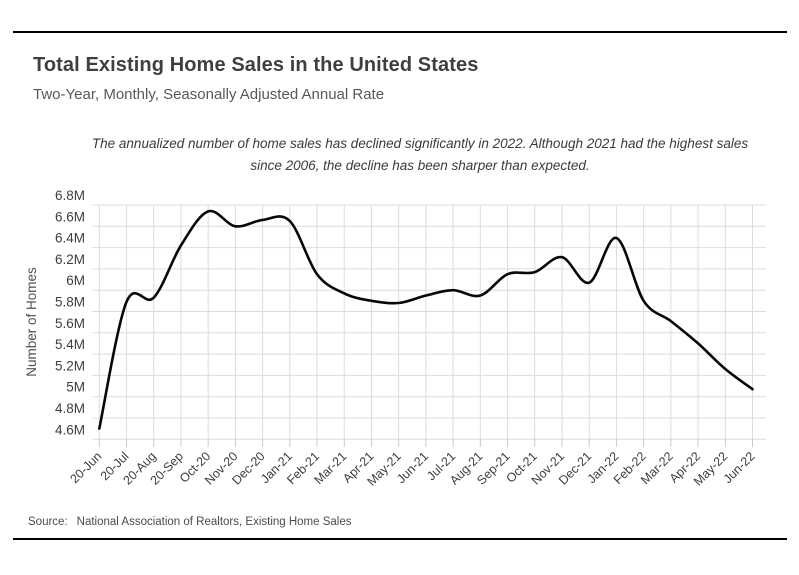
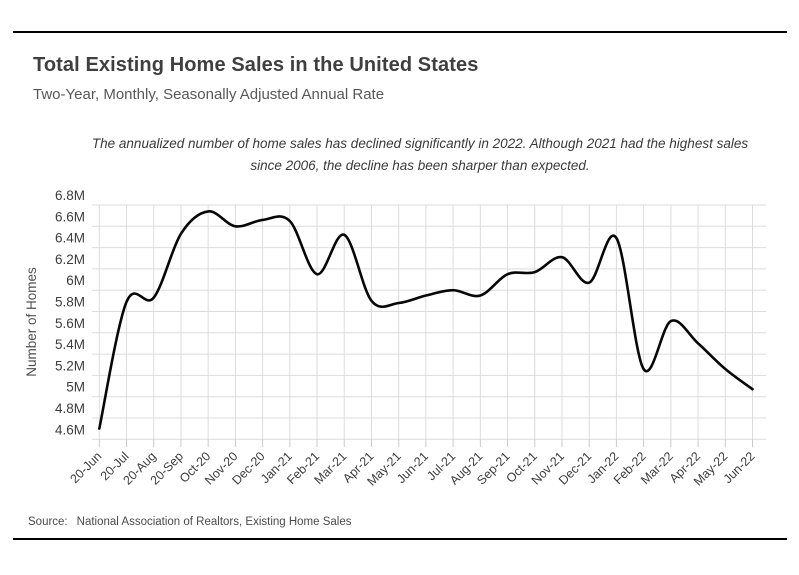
20-Sep: 6.42M -> 6.53M
Mar-21: 5.97M -> 6.52M
Feb-22: 5.90M -> 5.26M
